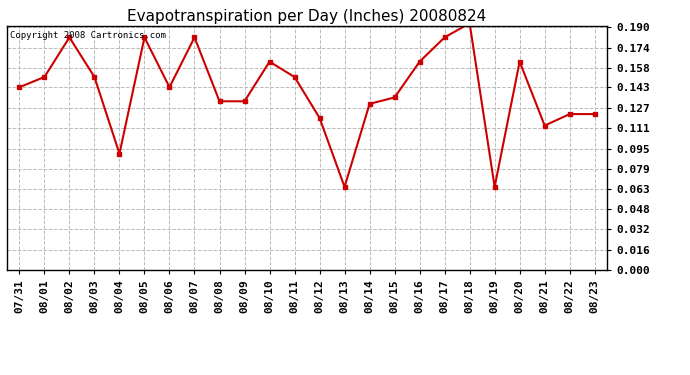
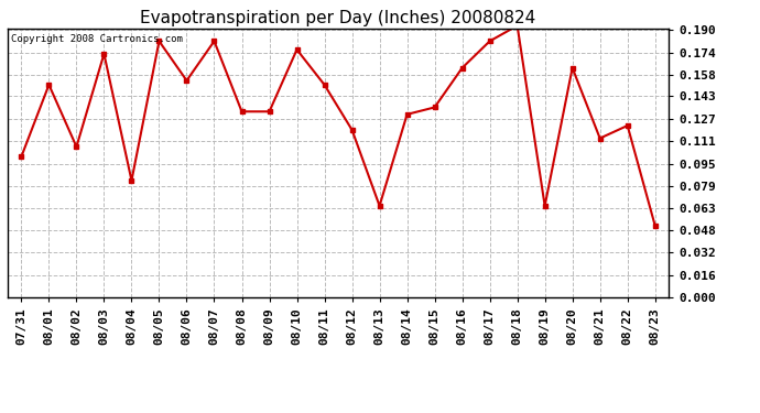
07/31: 0.143 -> 0.100
08/02: 0.182 -> 0.107
08/03: 0.151 -> 0.173
08/04: 0.091 -> 0.083
08/06: 0.143 -> 0.154
08/10: 0.163 -> 0.176
08/23: 0.122 -> 0.051
